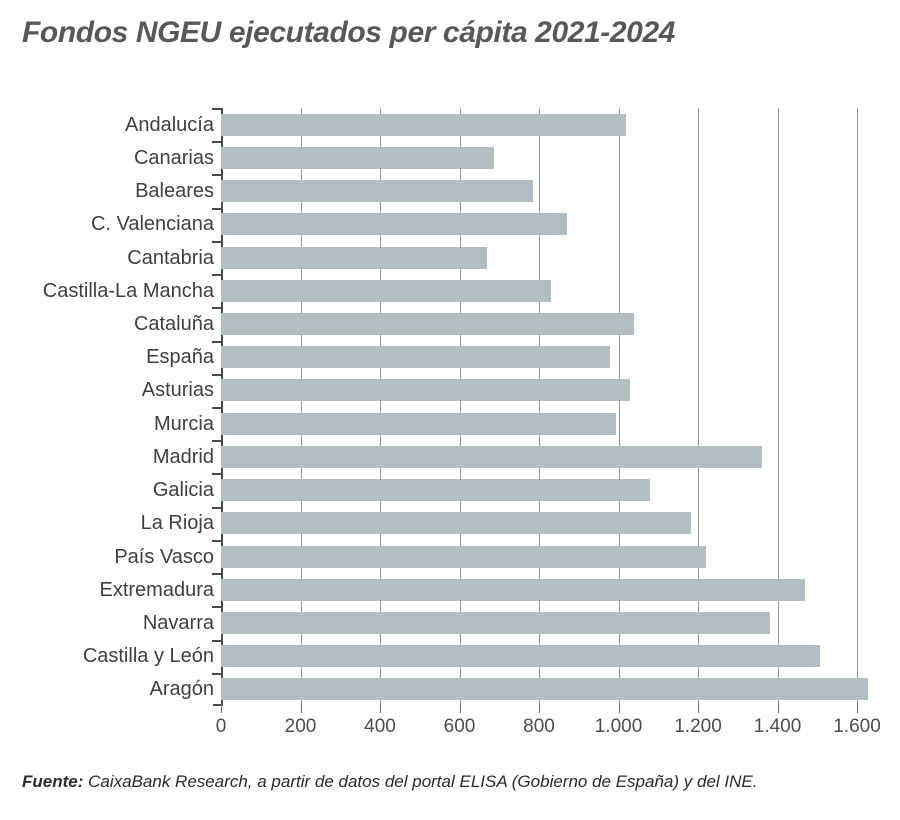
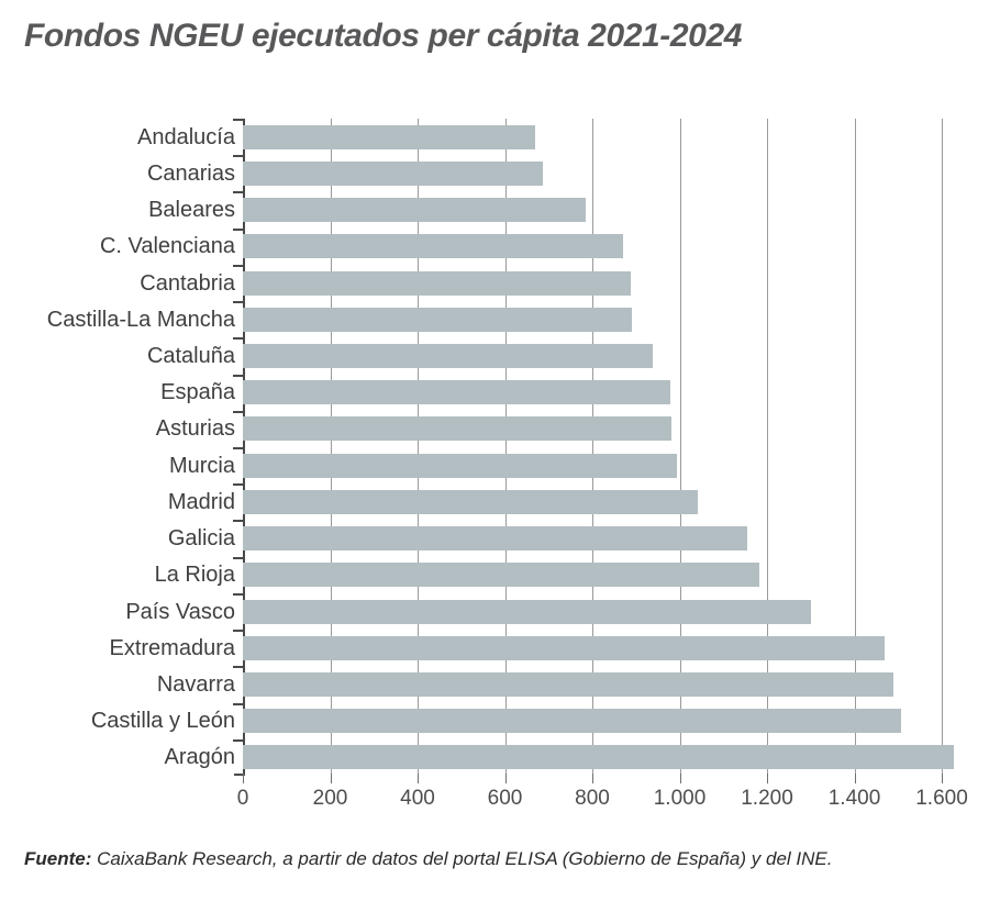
Andalucía: 1020 -> 670
Cantabria: 670 -> 890
Castilla-La Mancha: 830 -> 890
Cataluña: 1040 -> 940
Asturias: 1030 -> 980
Madrid: 1360 -> 1040
Galicia: 1080 -> 1160
País Vasco: 1220 -> 1300
Navarra: 1380 -> 1490
